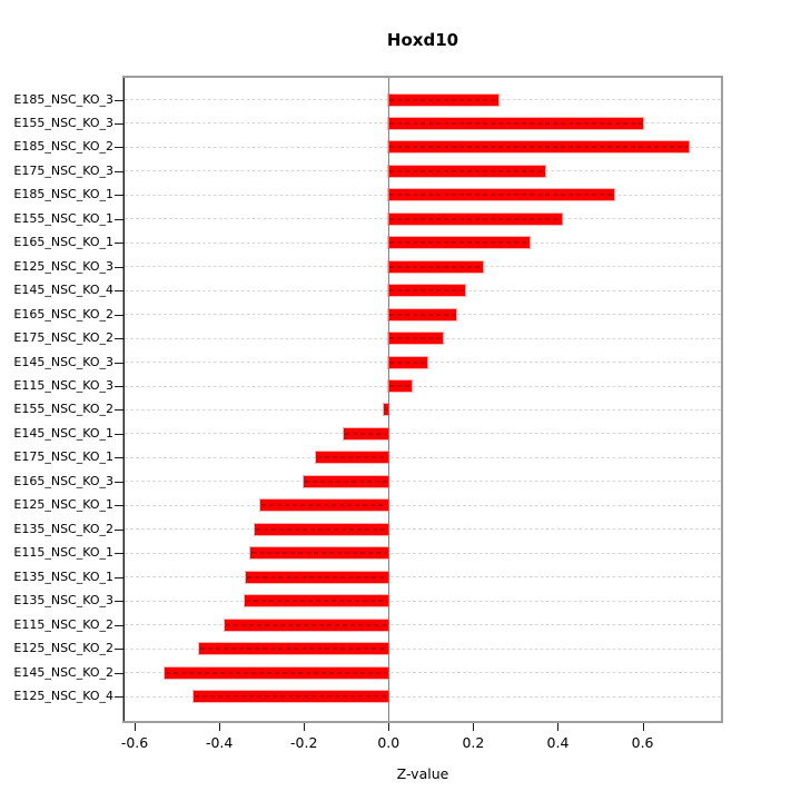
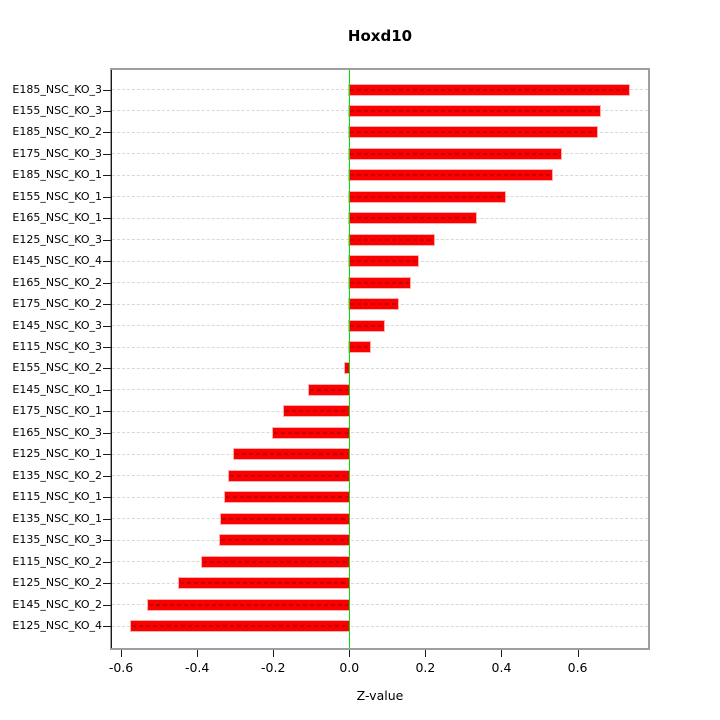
E185_NSC_KO_3: 0.26 -> 0.73
E155_NSC_KO_3: 0.60 -> 0.66
E185_NSC_KO_2: 0.71 -> 0.65
E175_NSC_KO_3: 0.37 -> 0.56
E125_NSC_KO_4: -0.46 -> -0.57
